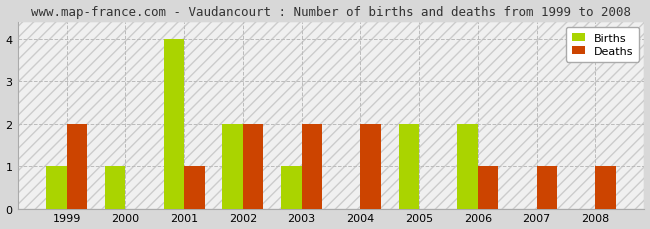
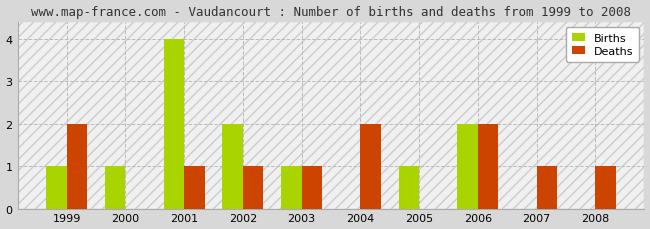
Deaths/2002: 2 -> 1
Deaths/2003: 2 -> 1
Births/2005: 2 -> 1
Deaths/2006: 1 -> 2
